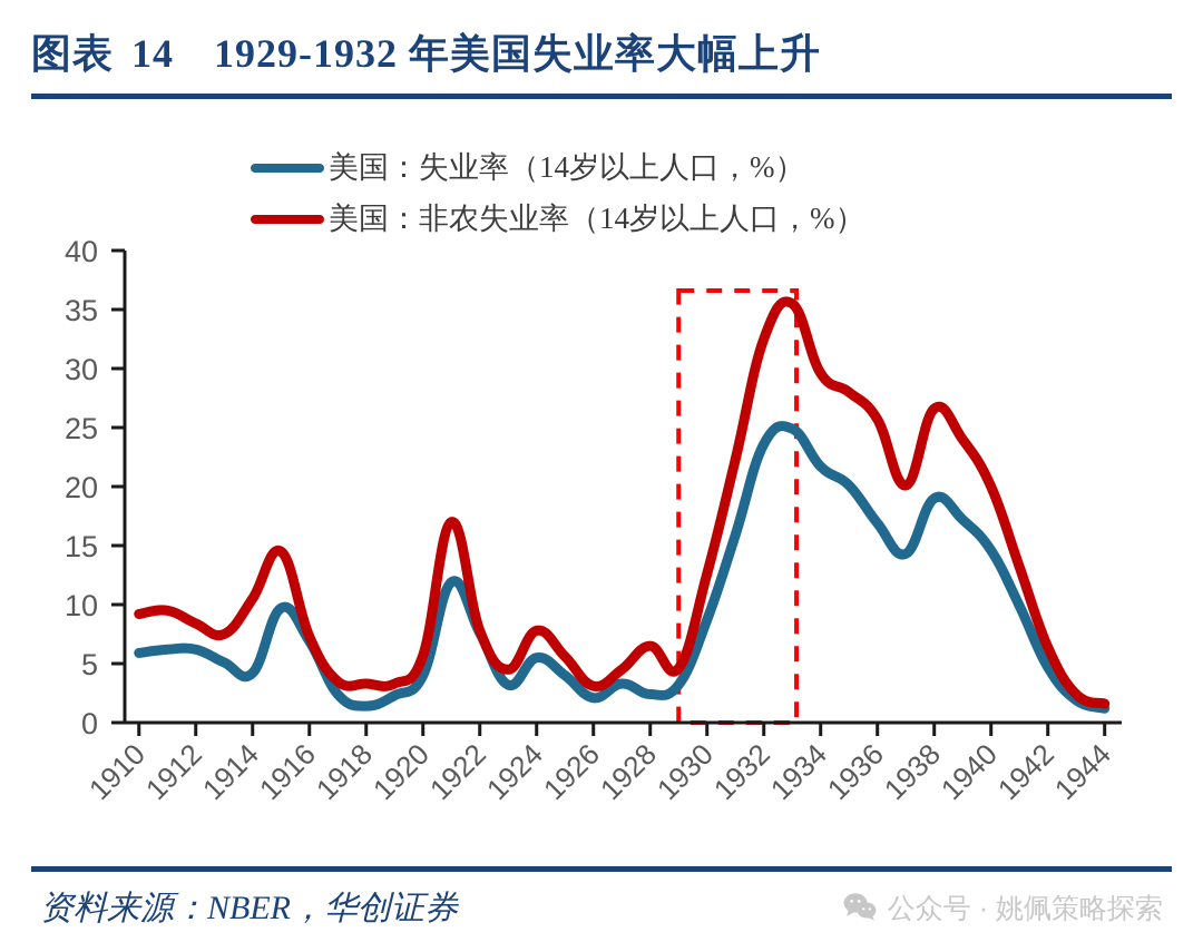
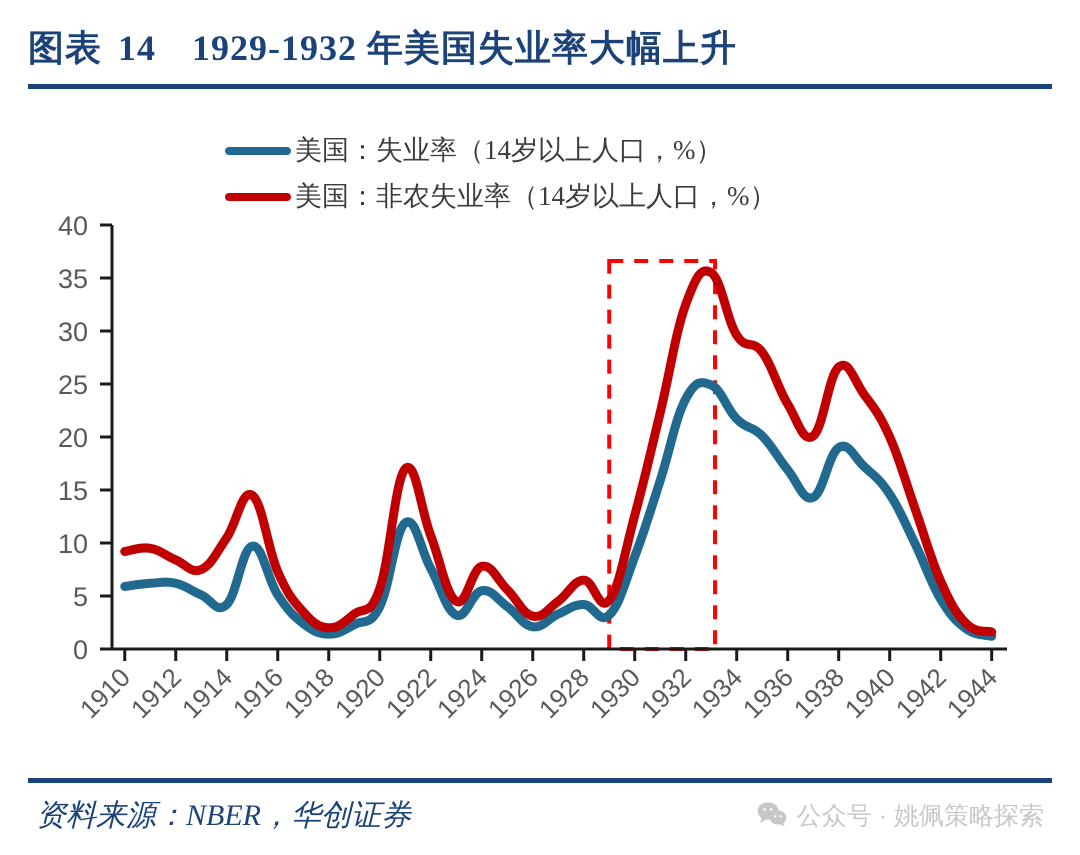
美国：失业率（14岁以上人口，%）/1916: 6.9 -> 5.1
美国：非农失业率（14岁以上人口，%）/1918: 3.3 -> 2.0
美国：非农失业率（14岁以上人口，%）/1922: 7.8 -> 10.7
美国：失业率（14岁以上人口，%）/1928: 2.4 -> 4.2
美国：非农失业率（14岁以上人口，%）/1936: 25.7 -> 23.1
